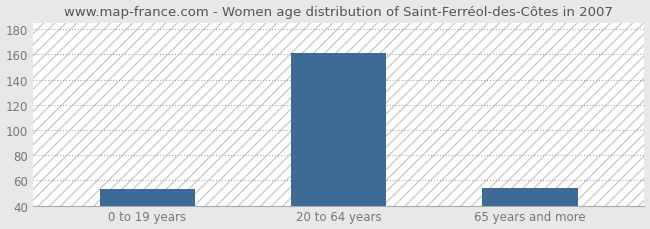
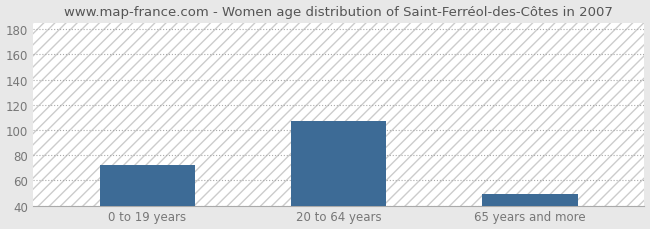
0 to 19 years: 53 -> 72
20 to 64 years: 161 -> 107
65 years and more: 54 -> 49
